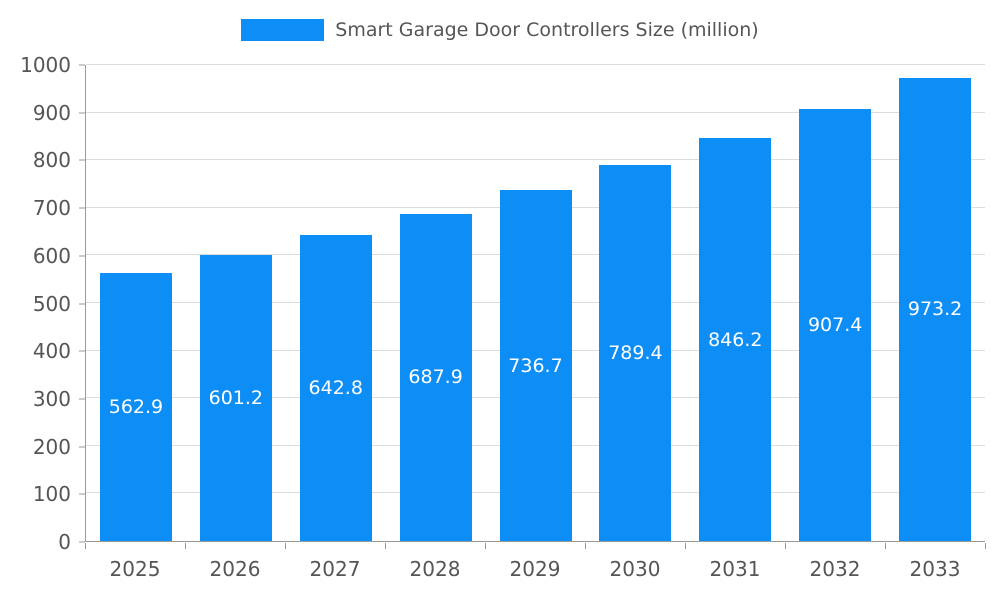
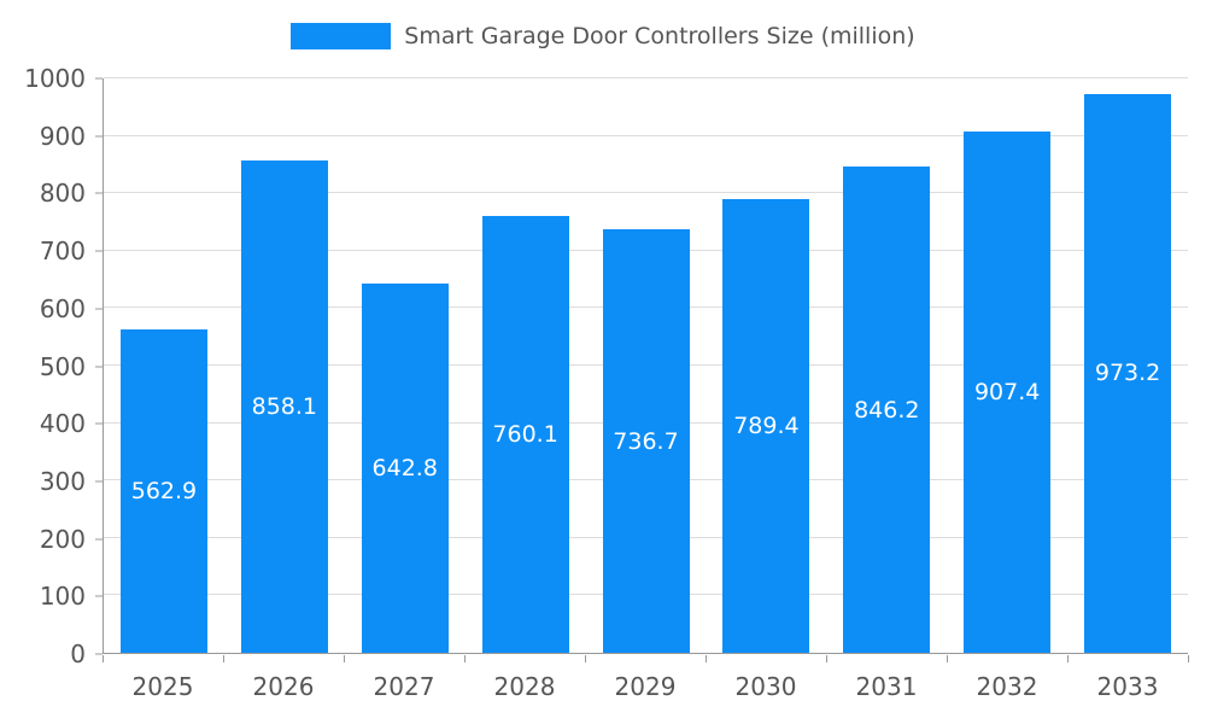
2026: 601.2 -> 858.1
2028: 687.9 -> 760.1
